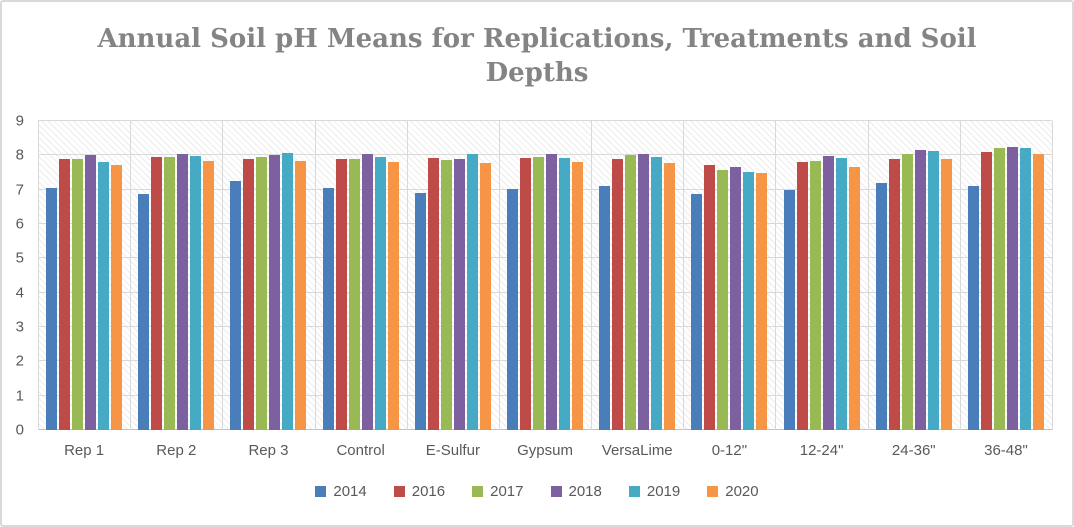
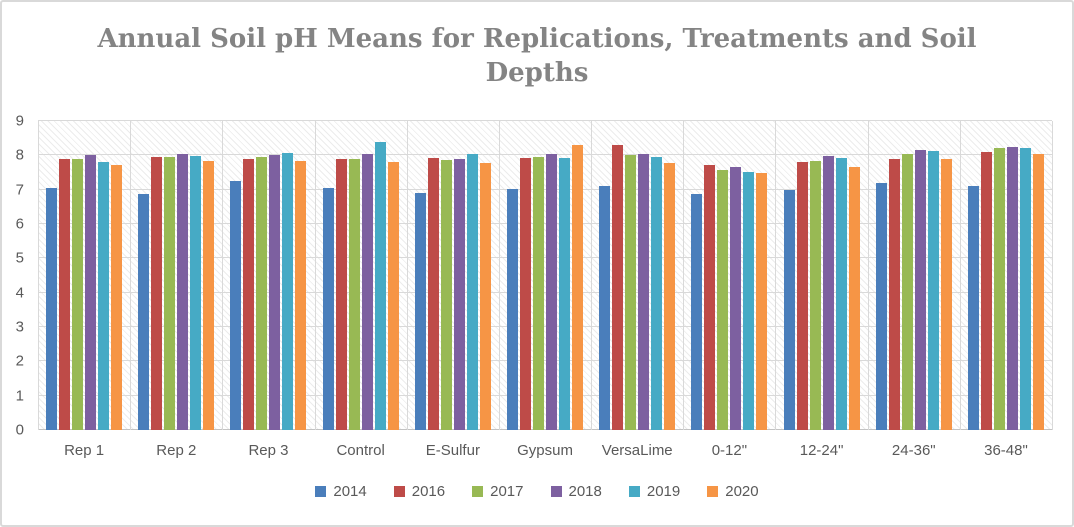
2019/Control: 8.0 -> 8.4
2020/Gypsum: 7.8 -> 8.3
2016/VersaLime: 7.9 -> 8.3
